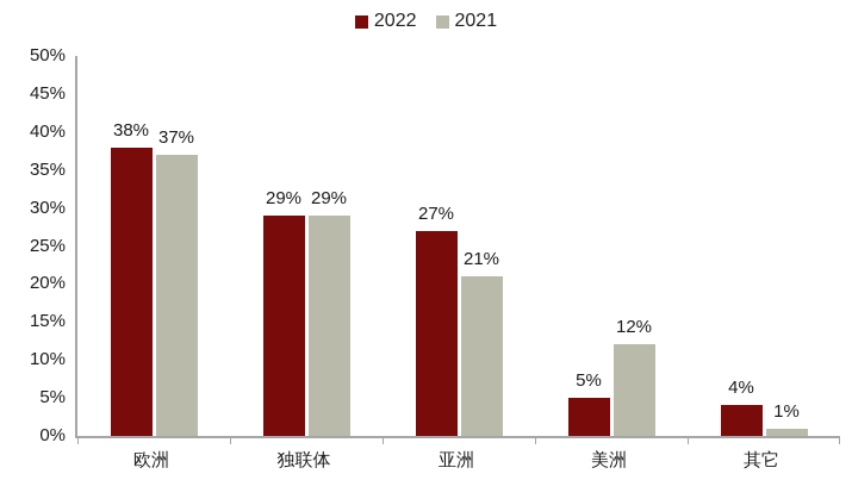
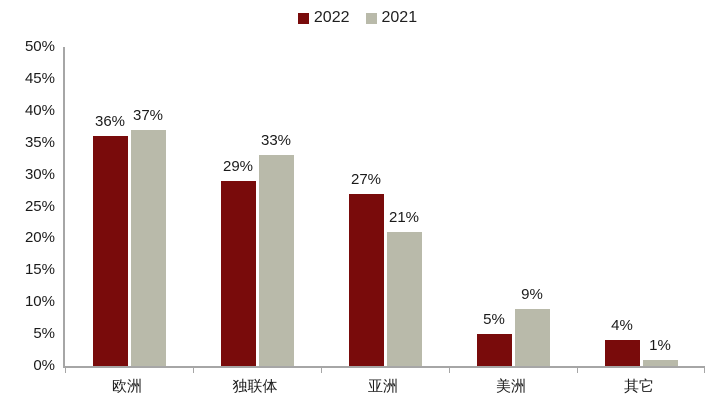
2022/欧洲: 38% -> 36%
2021/独联体: 29% -> 33%
2021/美洲: 12% -> 9%
